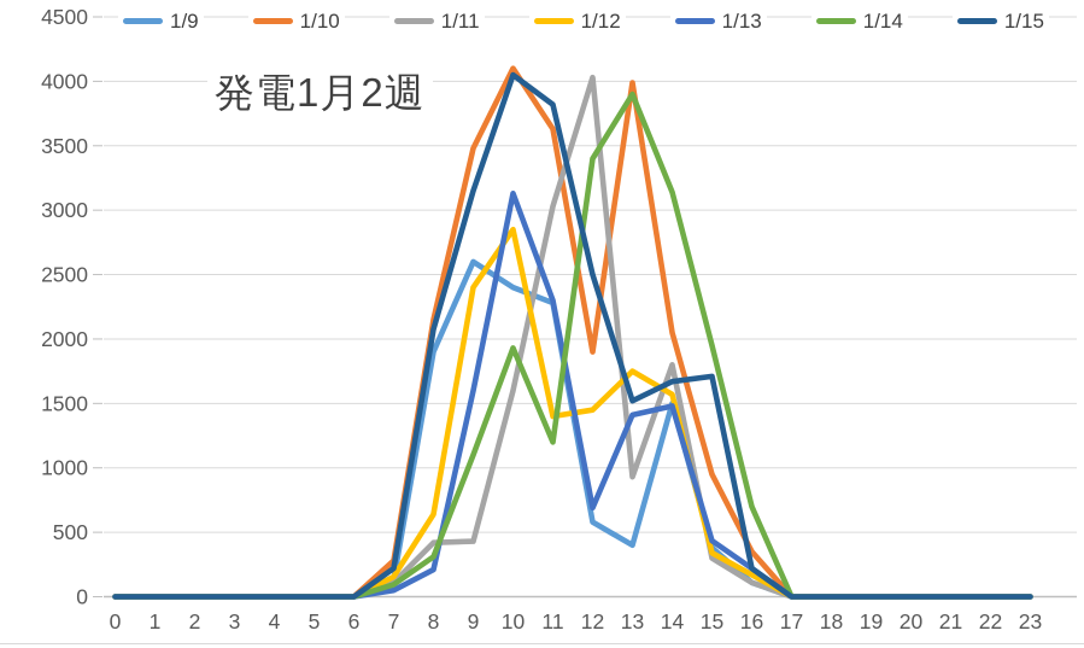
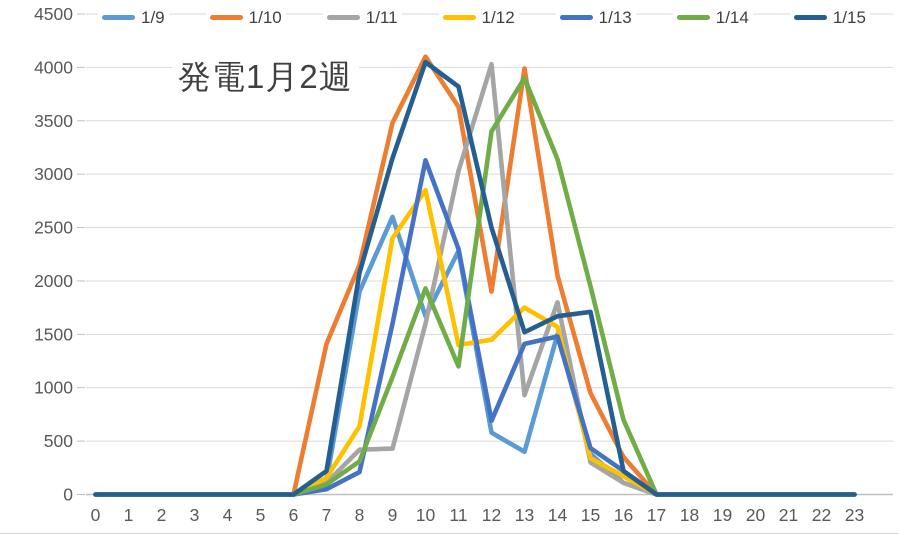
1/10/7: 280 -> 1410
1/9/10: 2400 -> 1670
